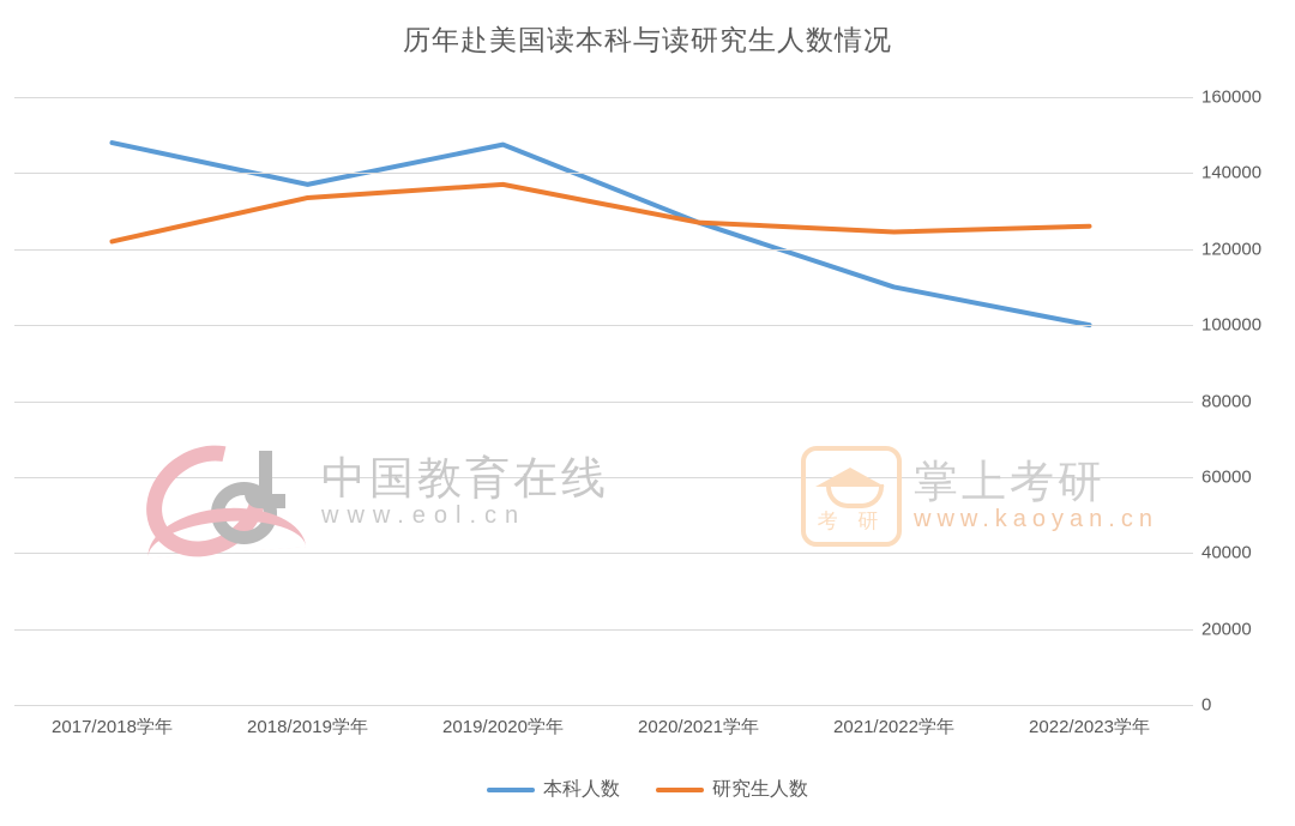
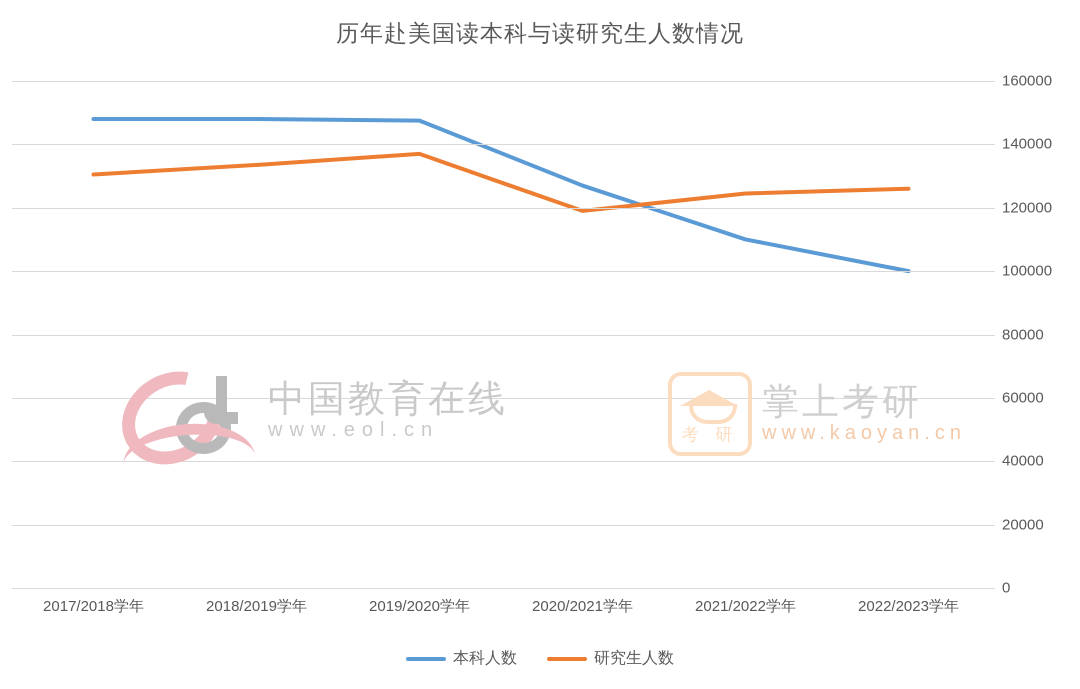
研究生人数/2017/2018学年: 122000 -> 130000
本科人数/2018/2019学年: 137000 -> 148000
研究生人数/2020/2021学年: 127000 -> 119000
